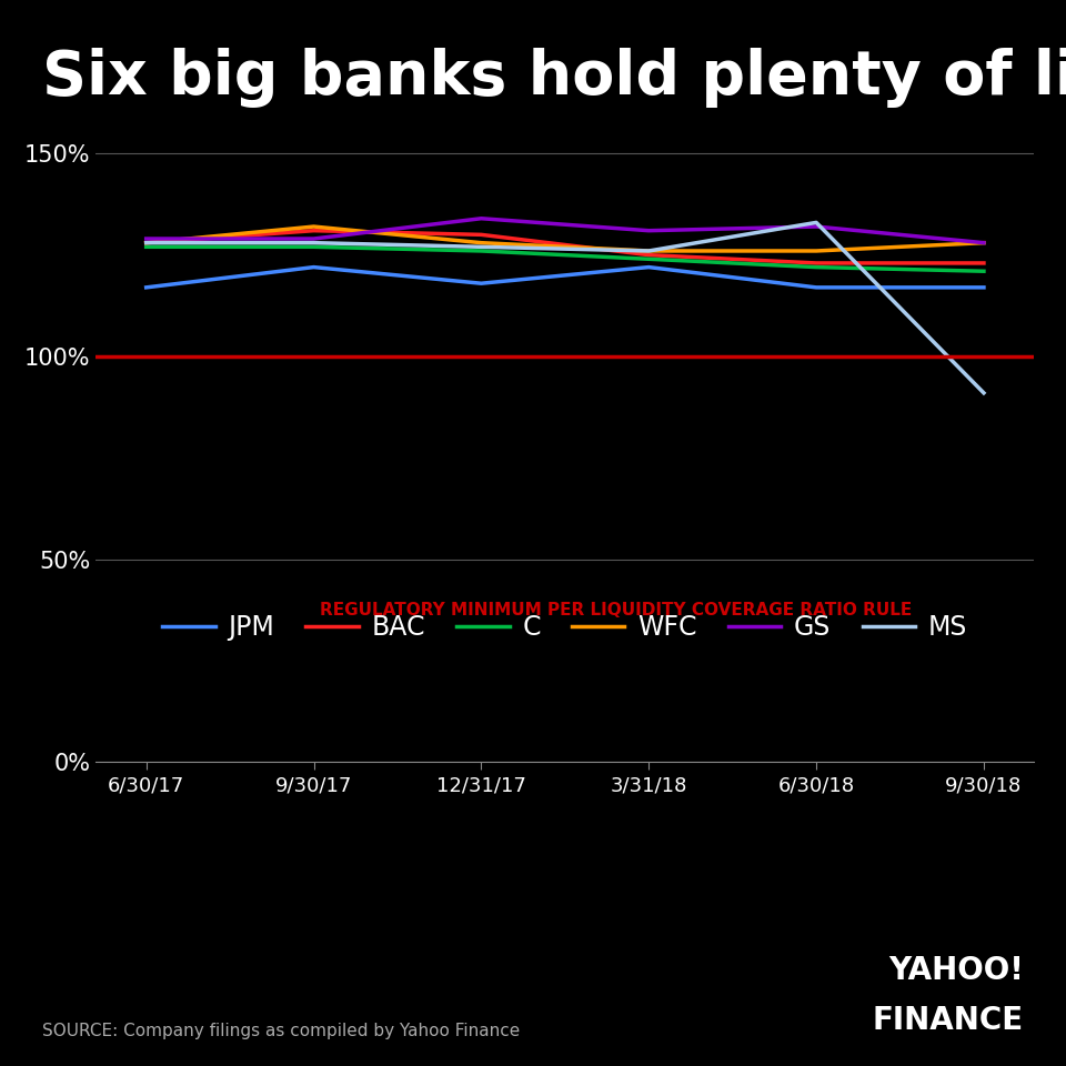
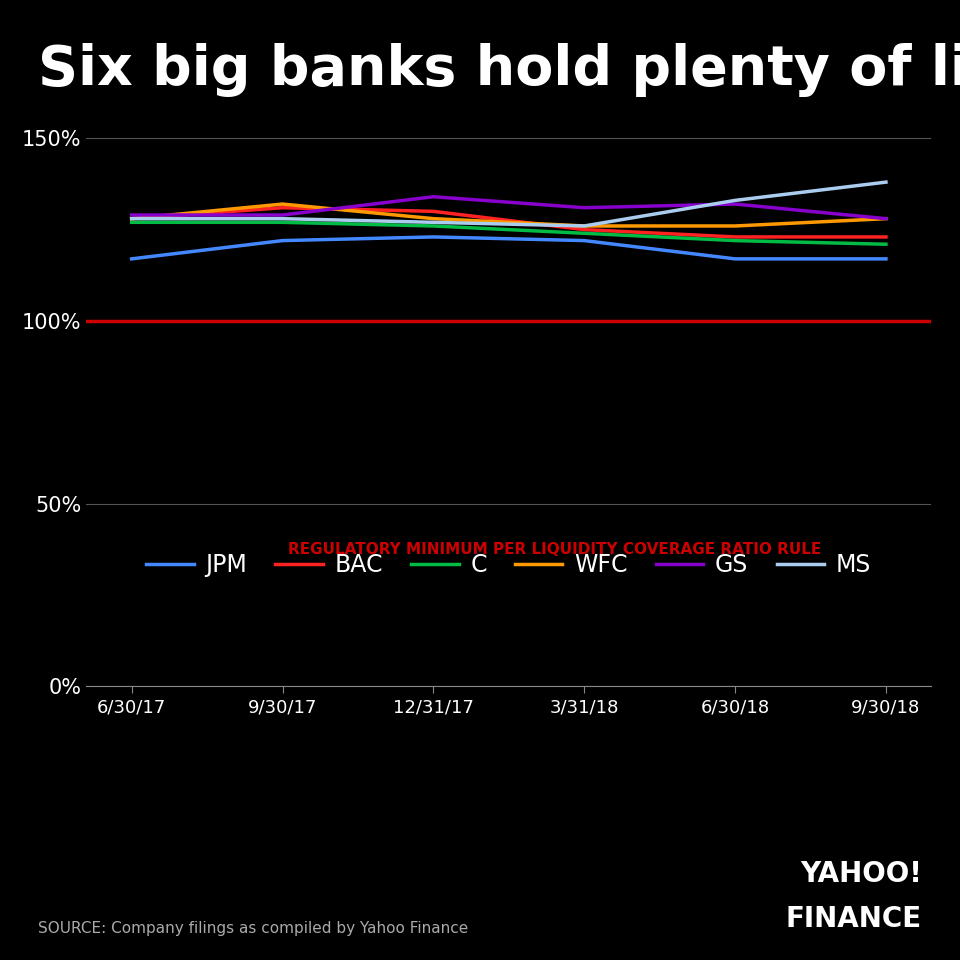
JPM/12/31/17: 118% -> 123%
MS/9/30/18: 91% -> 138%
